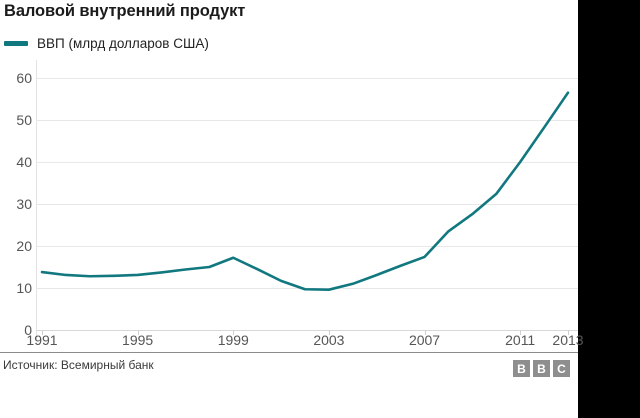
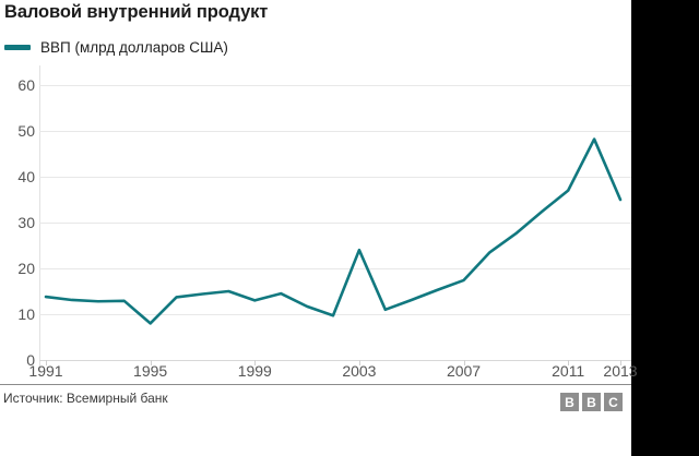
1995: 13 -> 8
1999: 17 -> 13
2003: 10 -> 24
2011: 40 -> 37
2013: 56 -> 35
